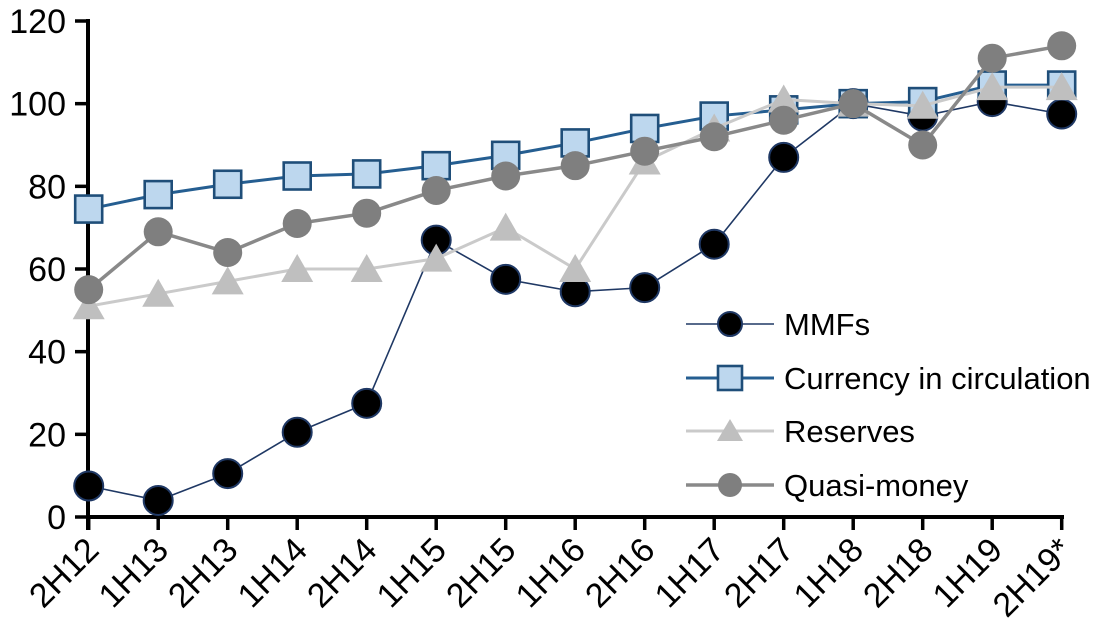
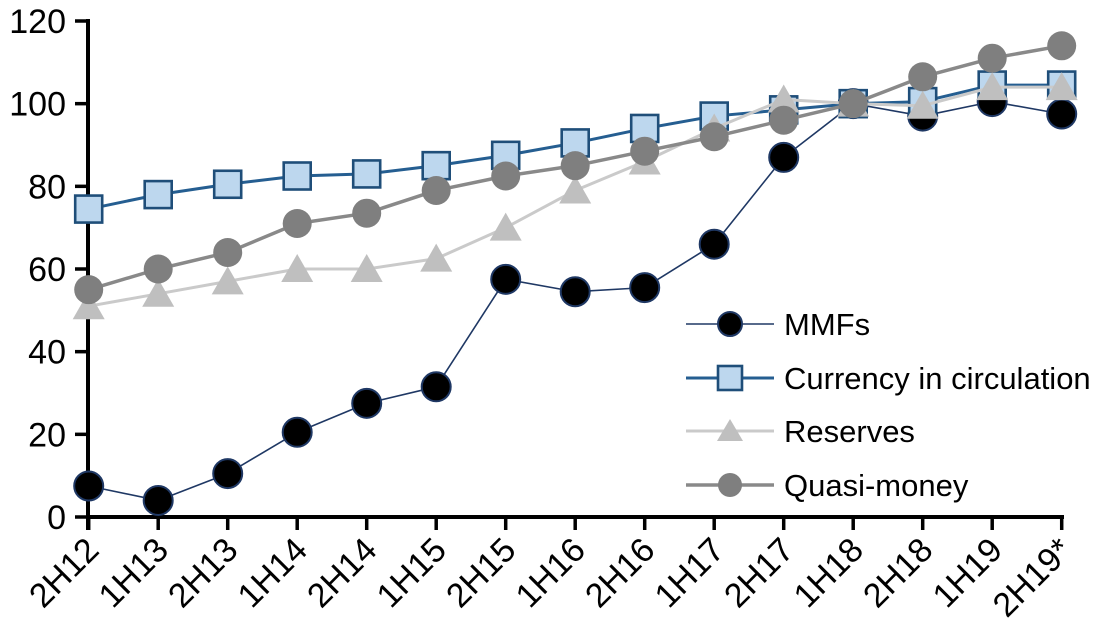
Quasi-money/1H13: 69 -> 60
MMFs/1H15: 67 -> 32
Reserves/1H16: 60 -> 79
Quasi-money/2H18: 90 -> 106
